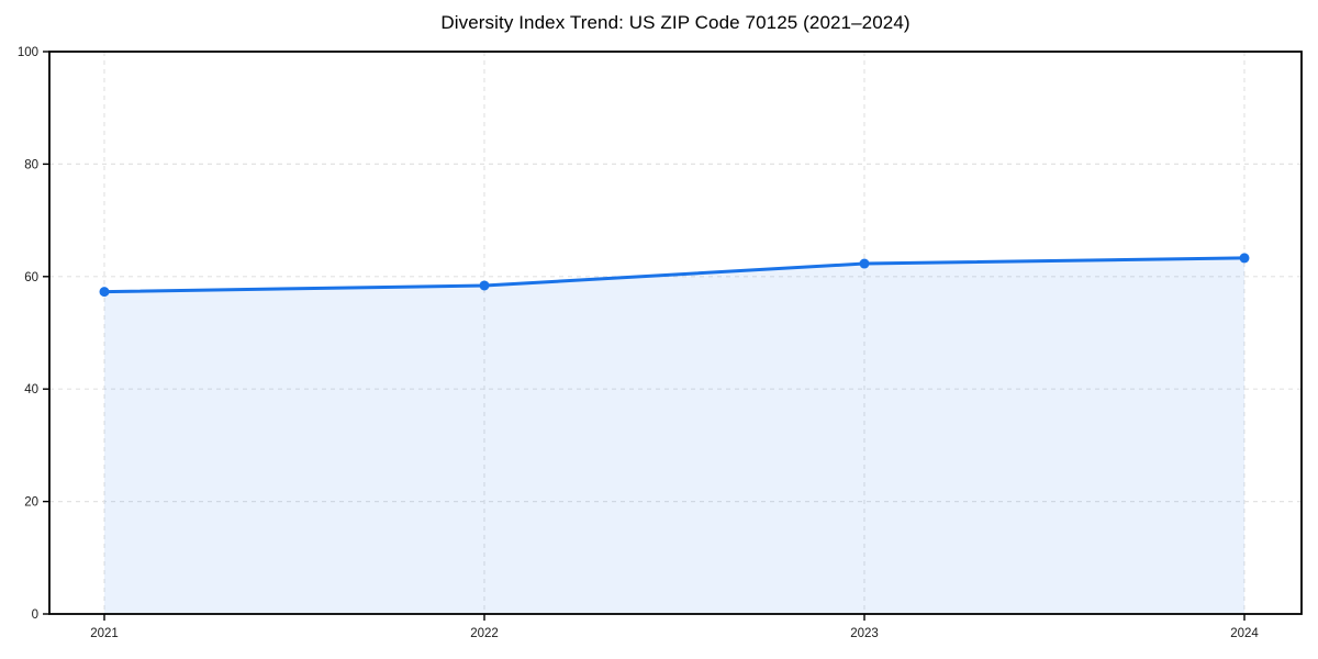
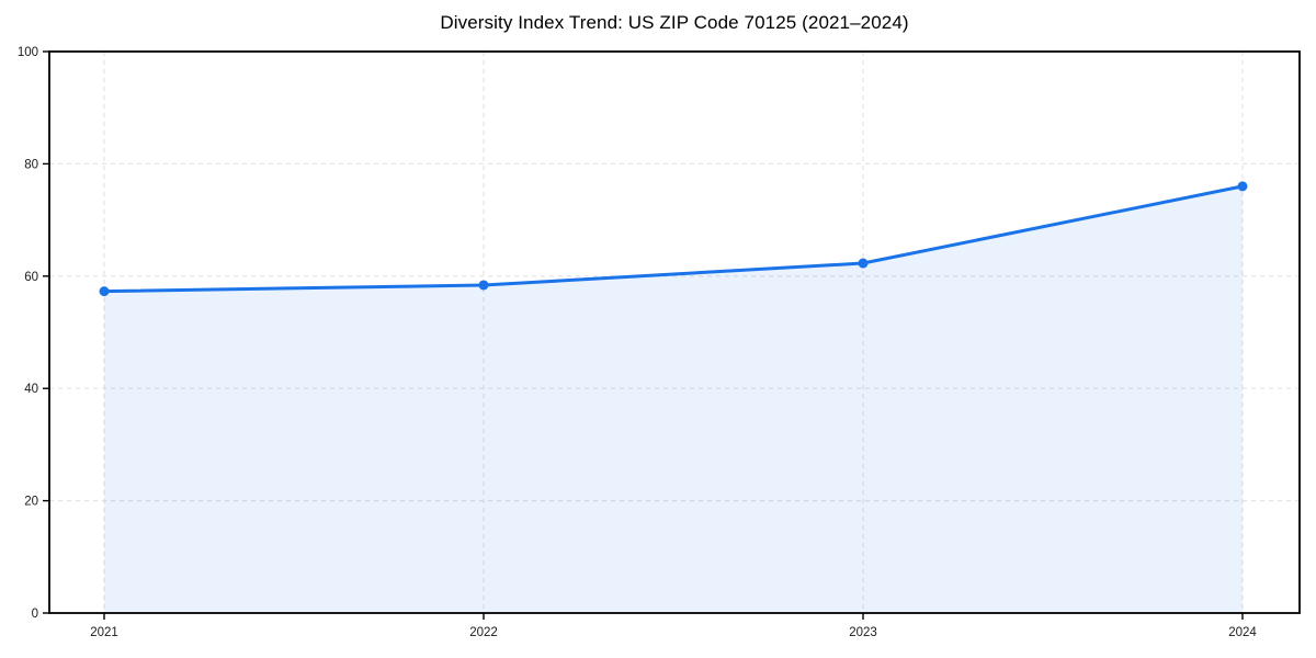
2024: 63 -> 76
